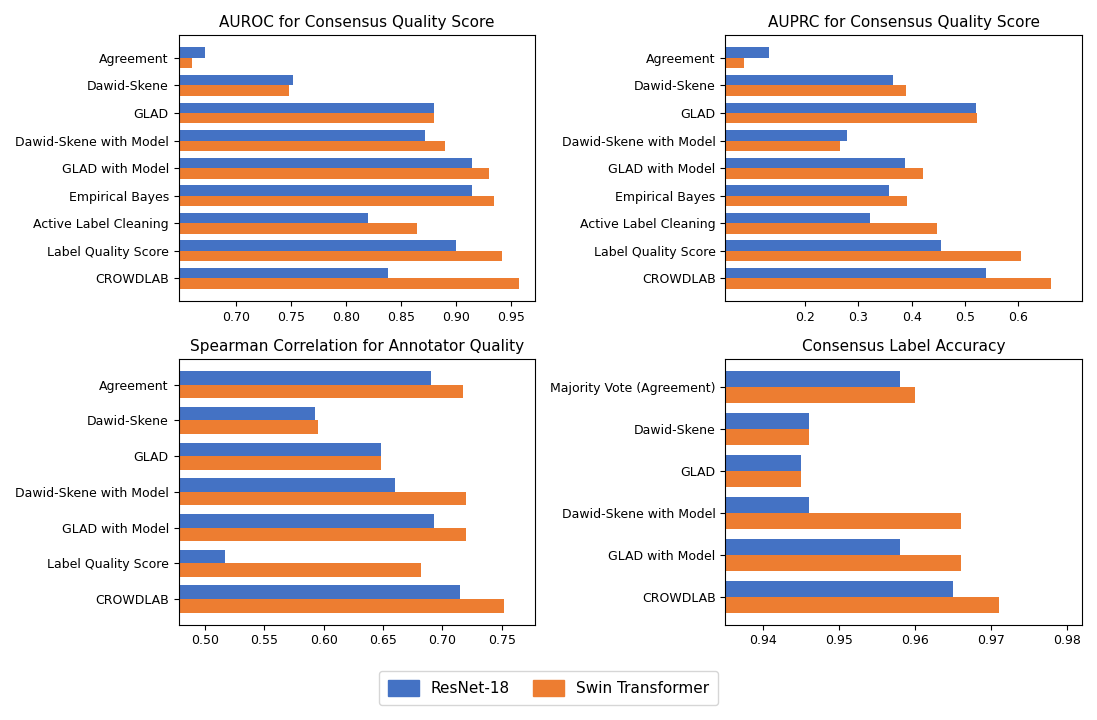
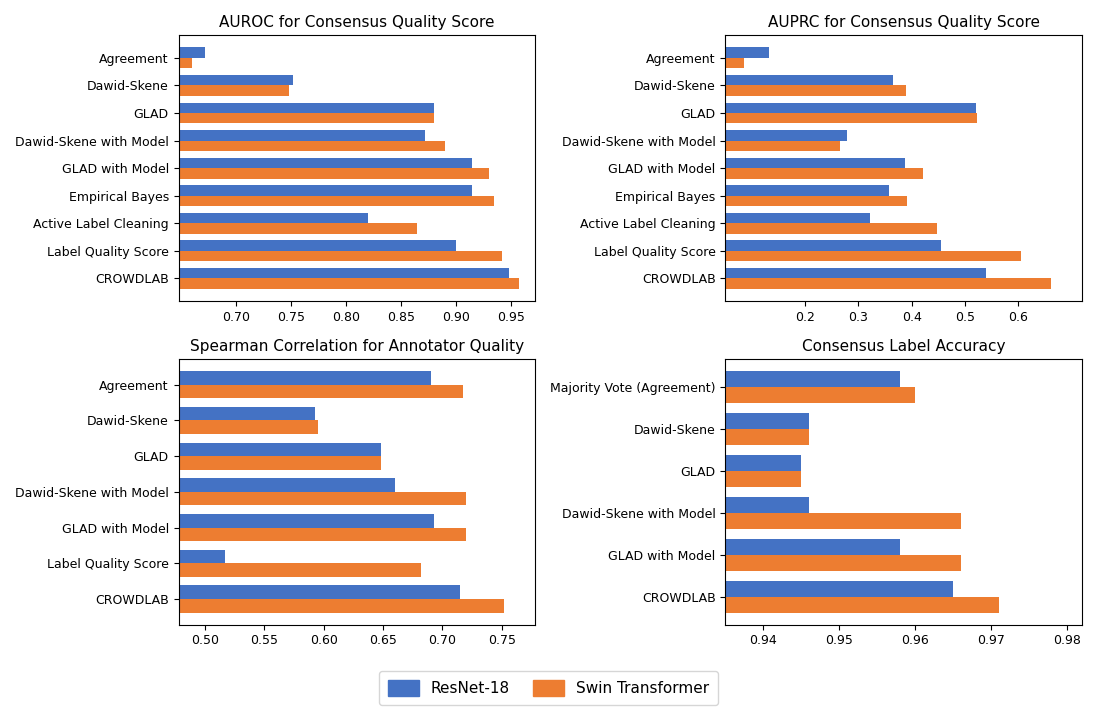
AUROC for Consensus Quality Score/ResNet-18/CROWDLAB: 0.838 -> 0.948
